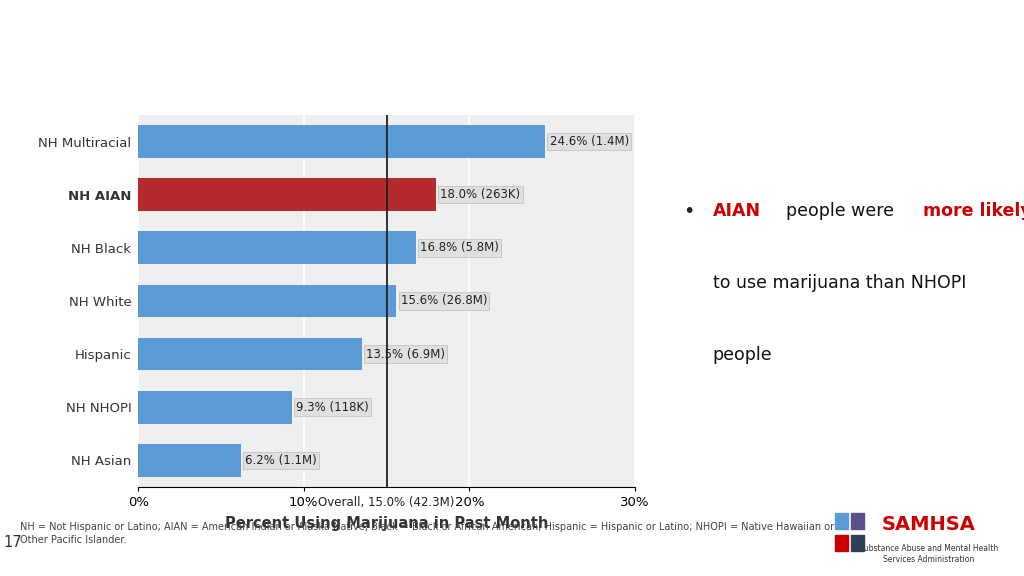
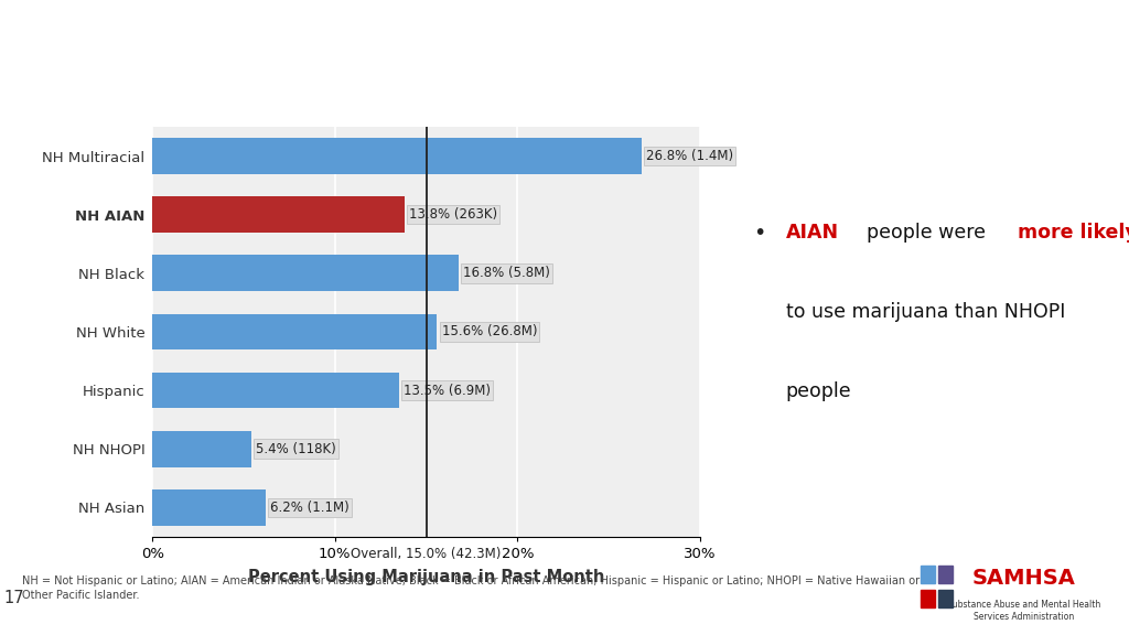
NH Multiracial: 24.6% -> 26.8%
NH AIAN: 18.0% -> 13.8%
NH NHOPI: 9.3% -> 5.4%
